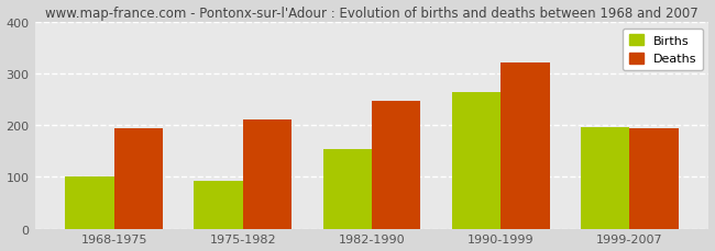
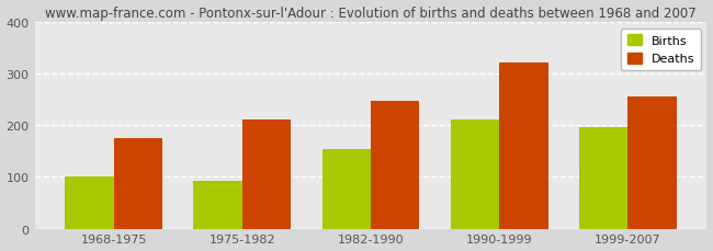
Deaths/1968-1975: 195 -> 175
Births/1990-1999: 265 -> 212
Deaths/1999-2007: 195 -> 256
